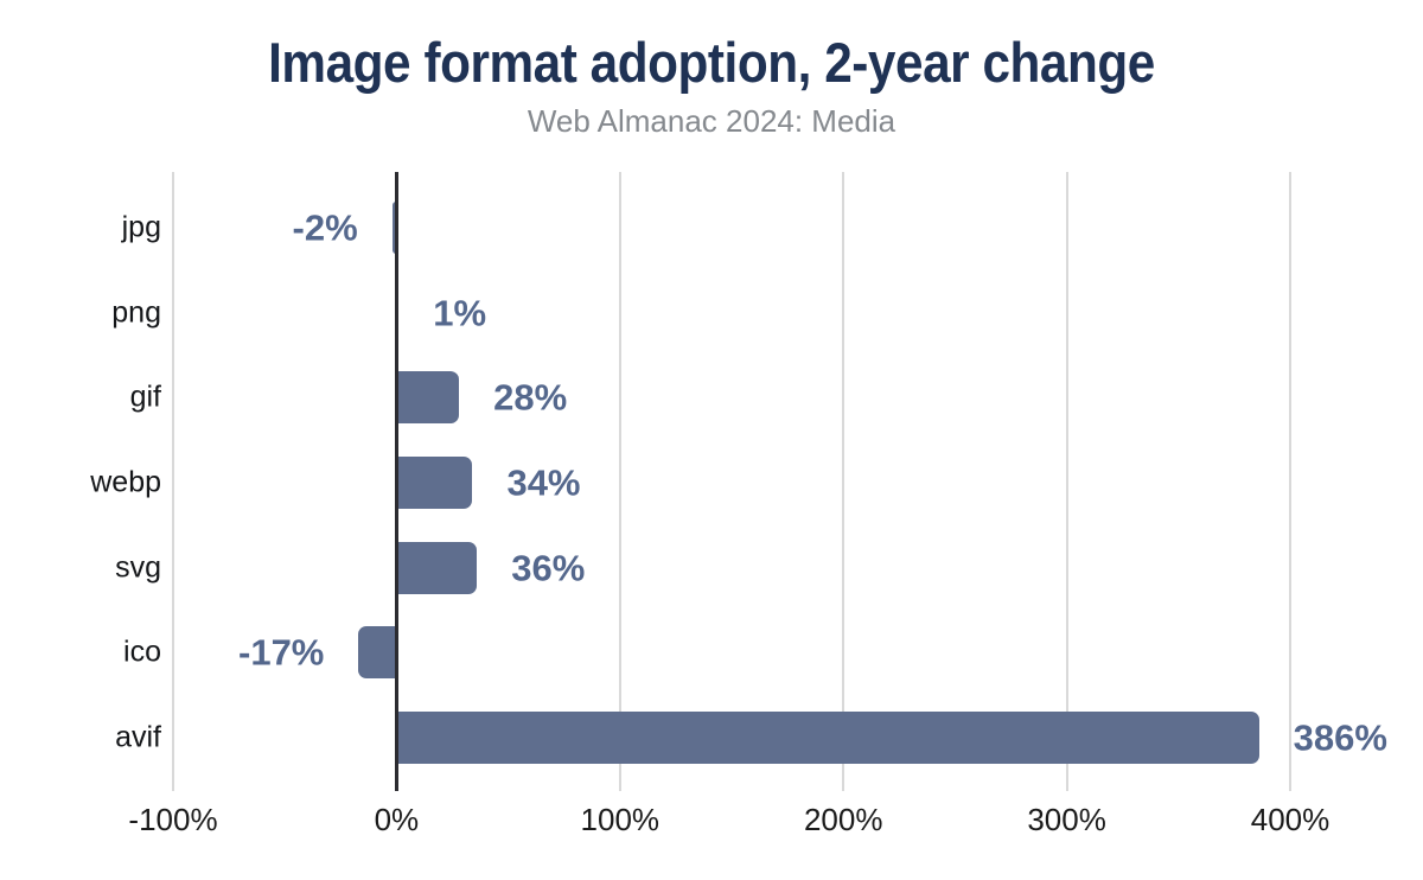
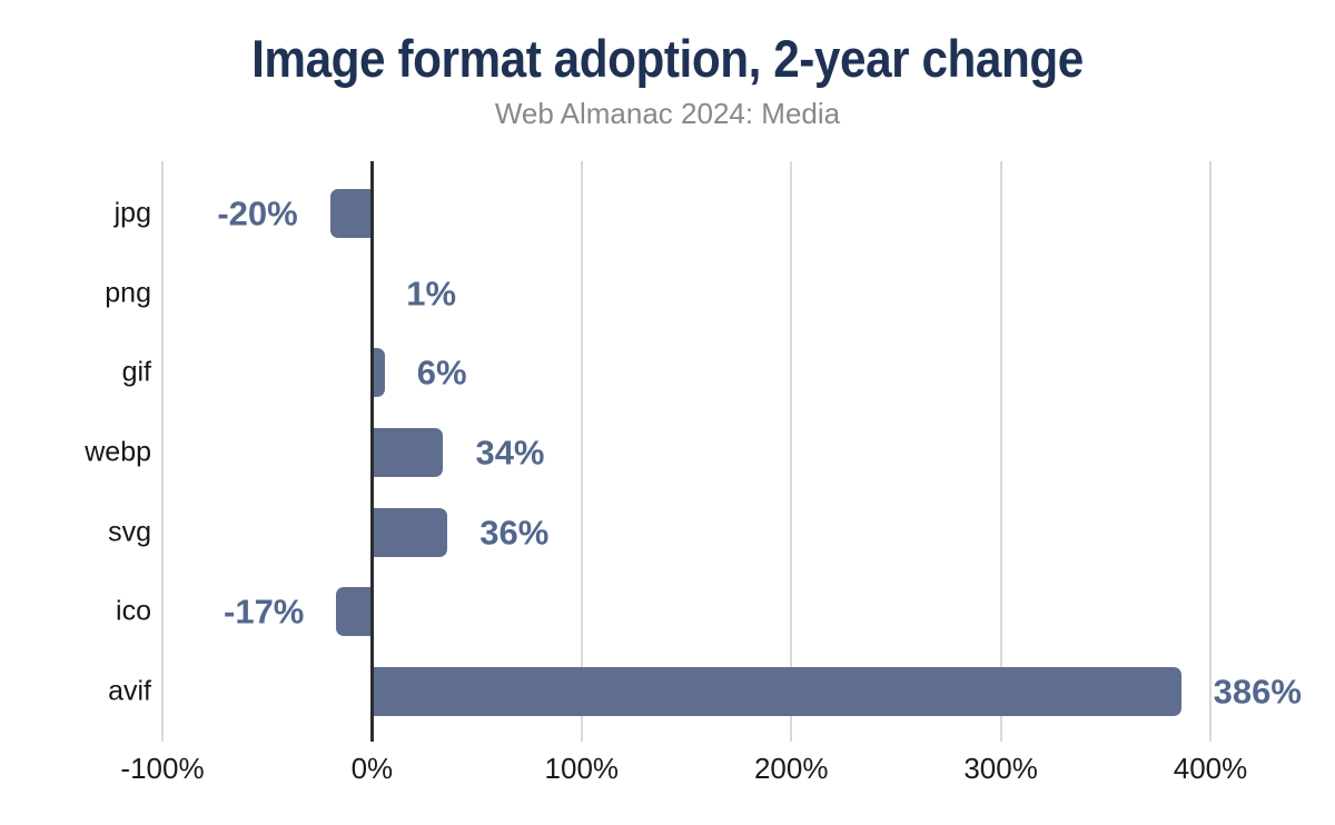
jpg: -2% -> -20%
gif: 28% -> 6%
